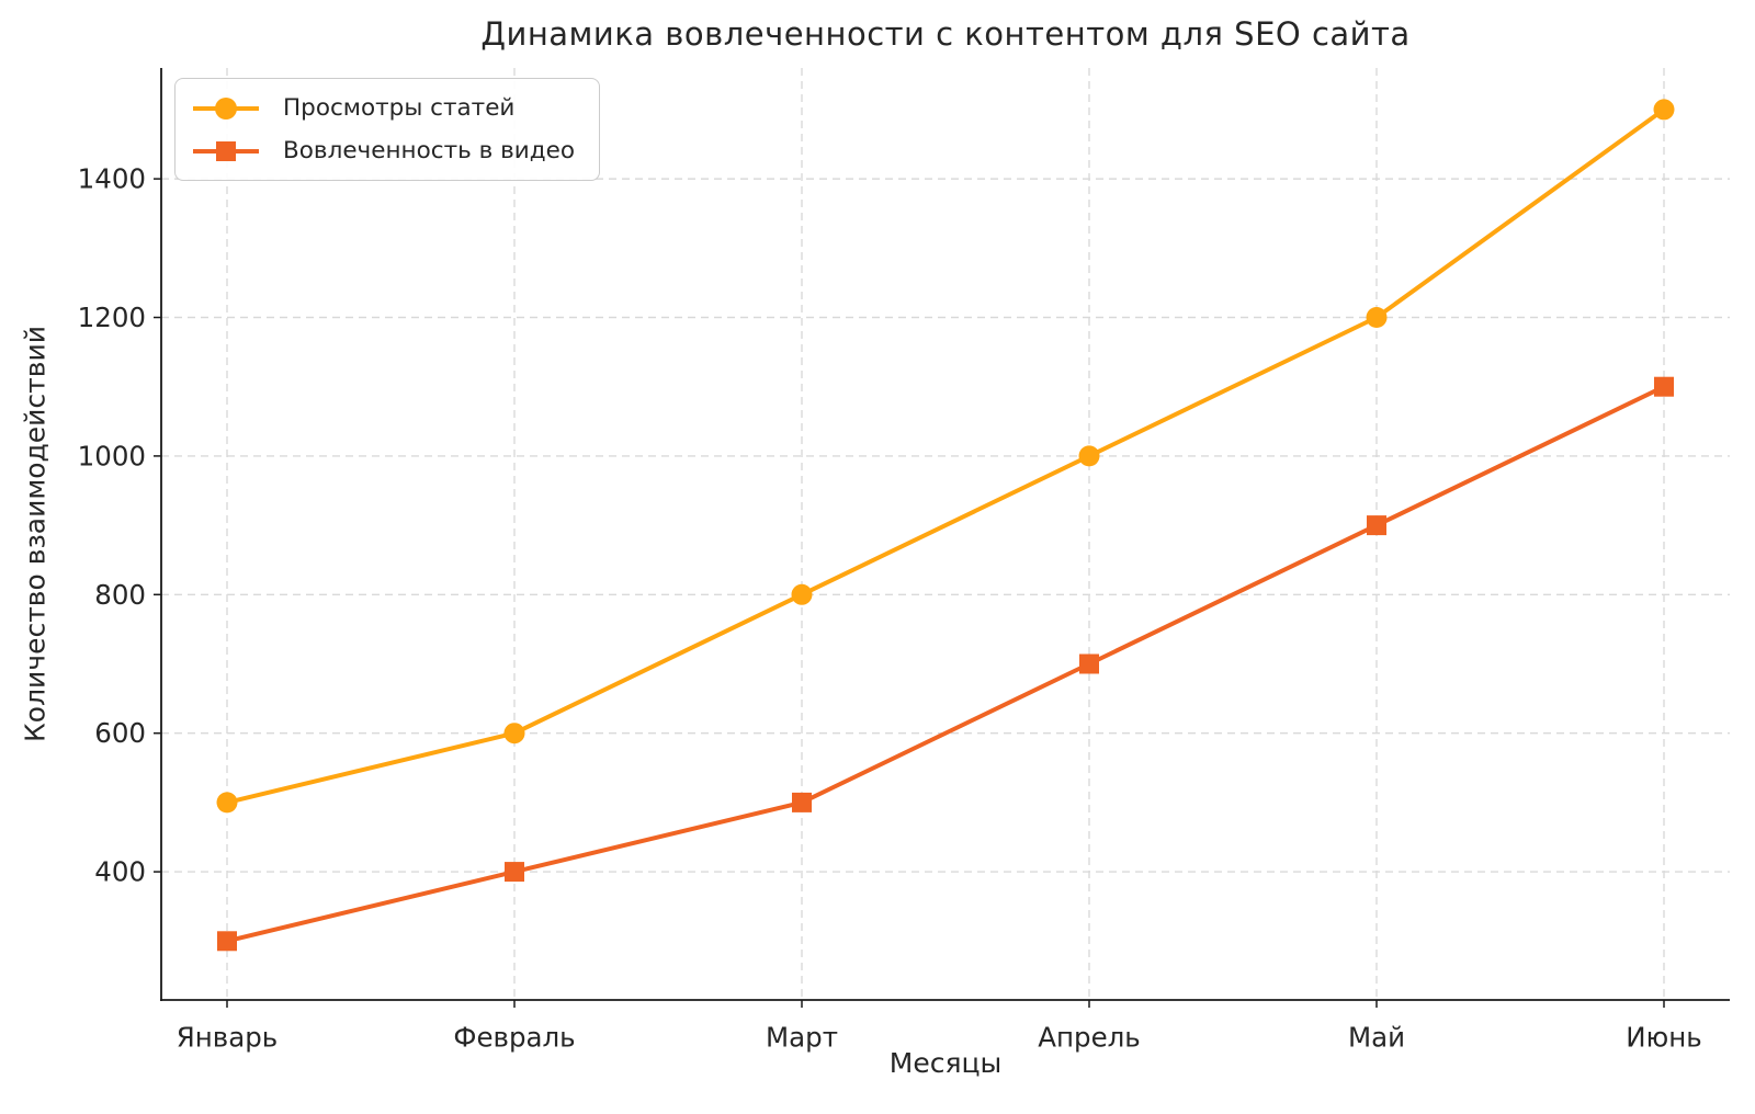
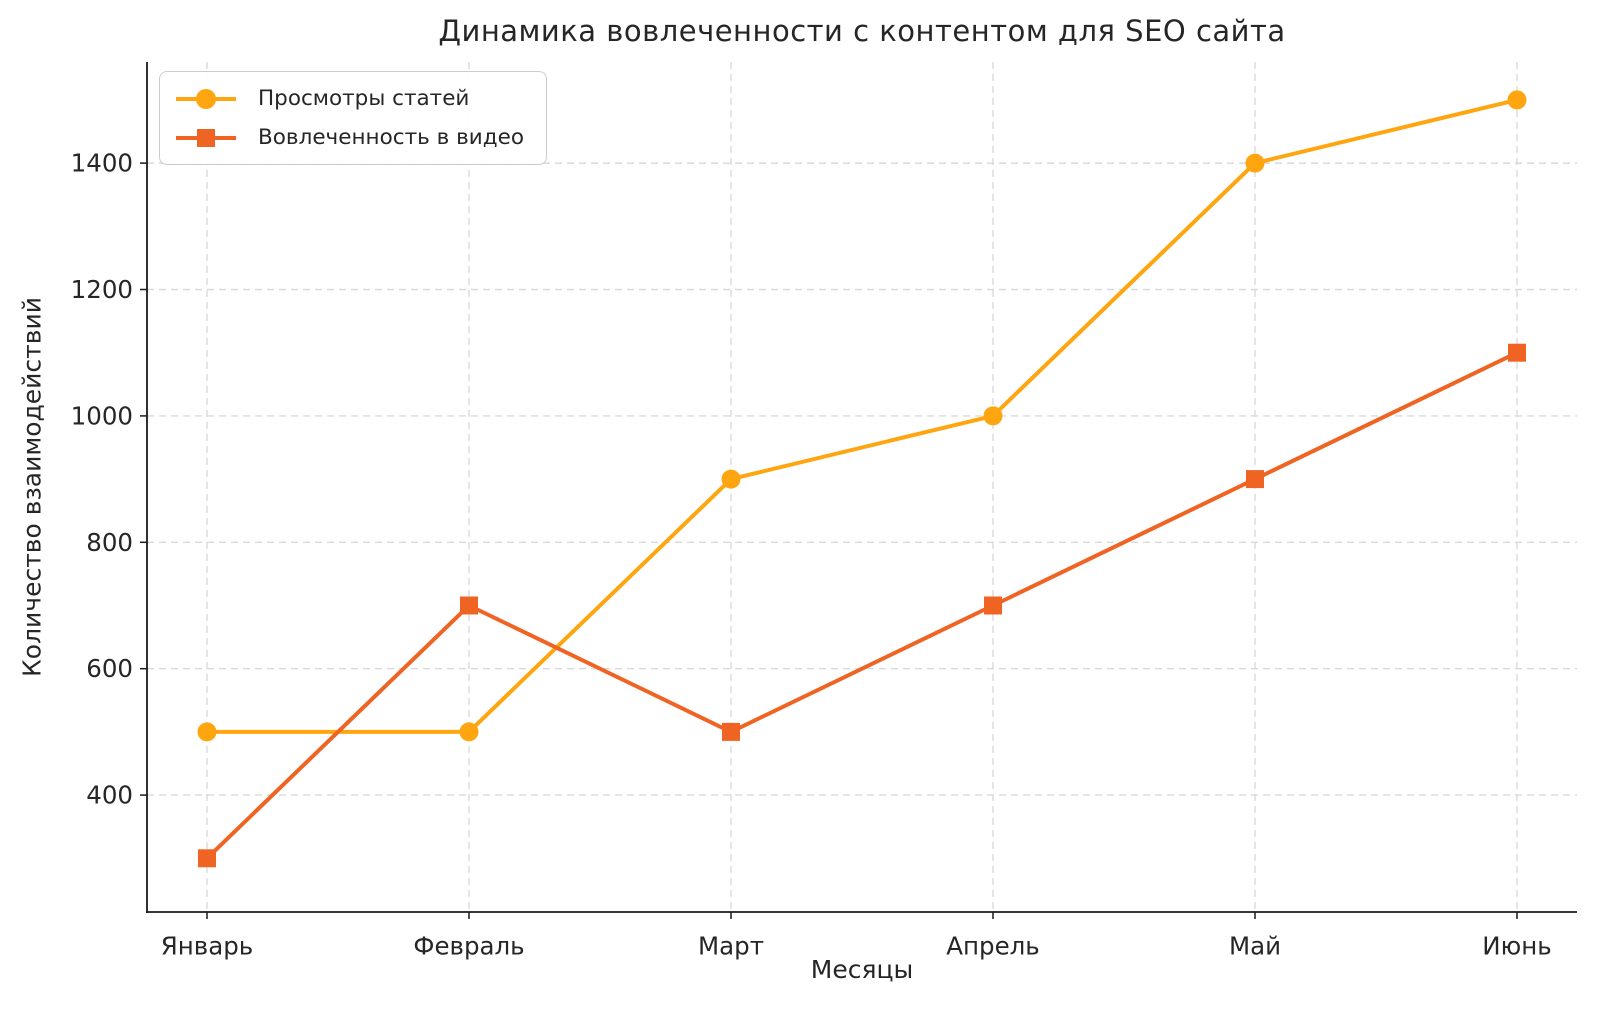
Просмотры статей/Февраль: 600 -> 500
Вовлеченность в видео/Февраль: 400 -> 700
Просмотры статей/Март: 800 -> 900
Просмотры статей/Май: 1200 -> 1400
